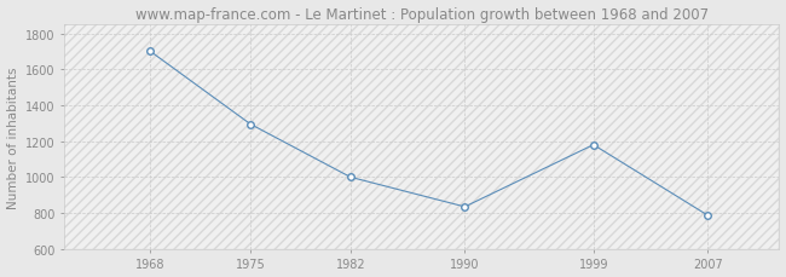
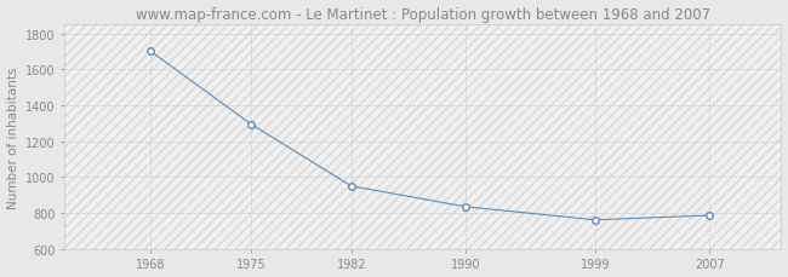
1982: 1000 -> 950
1999: 1180 -> 760
